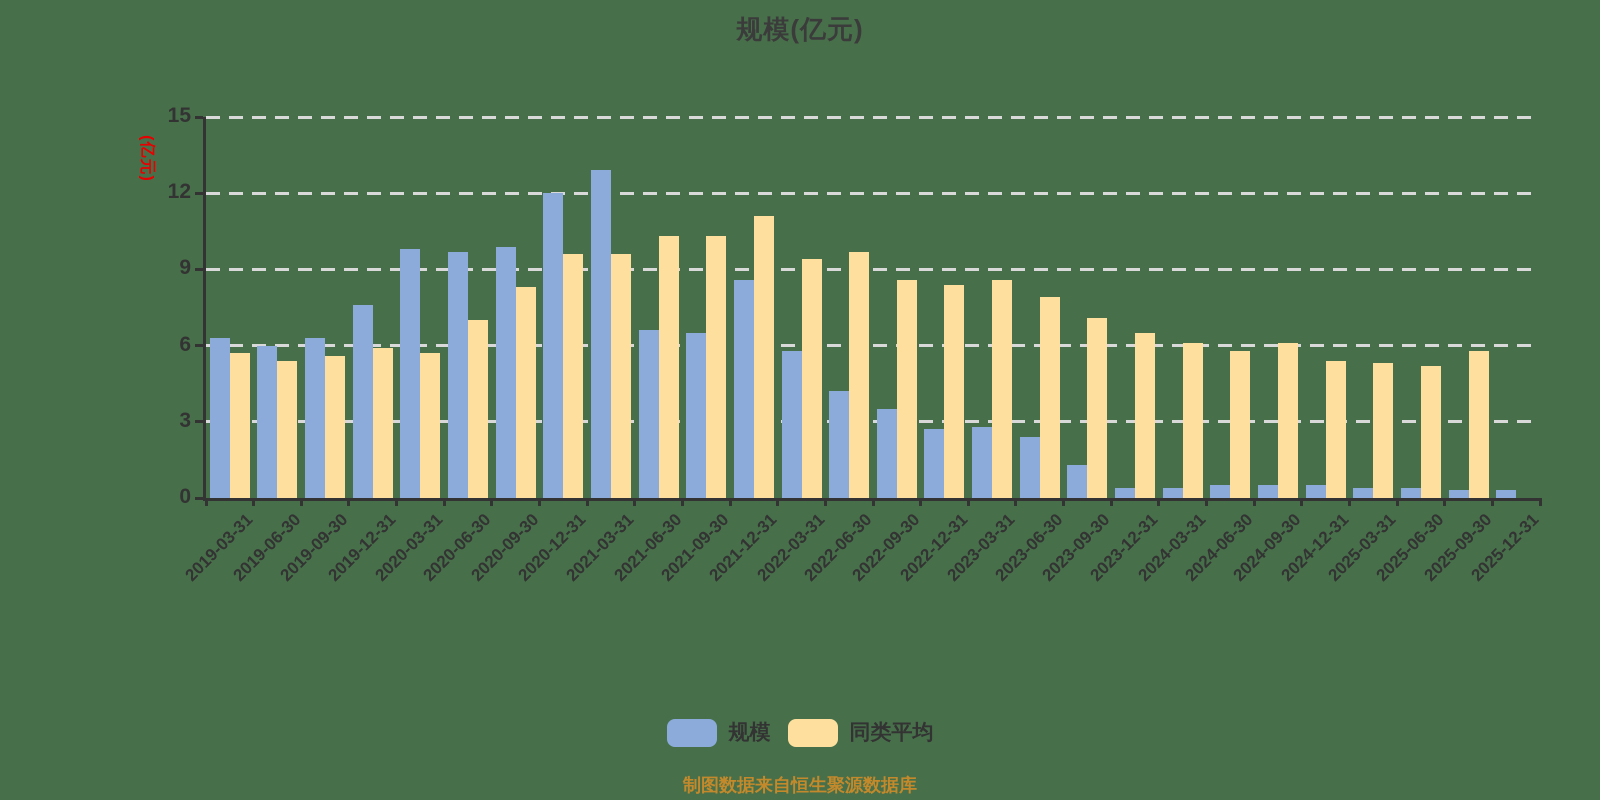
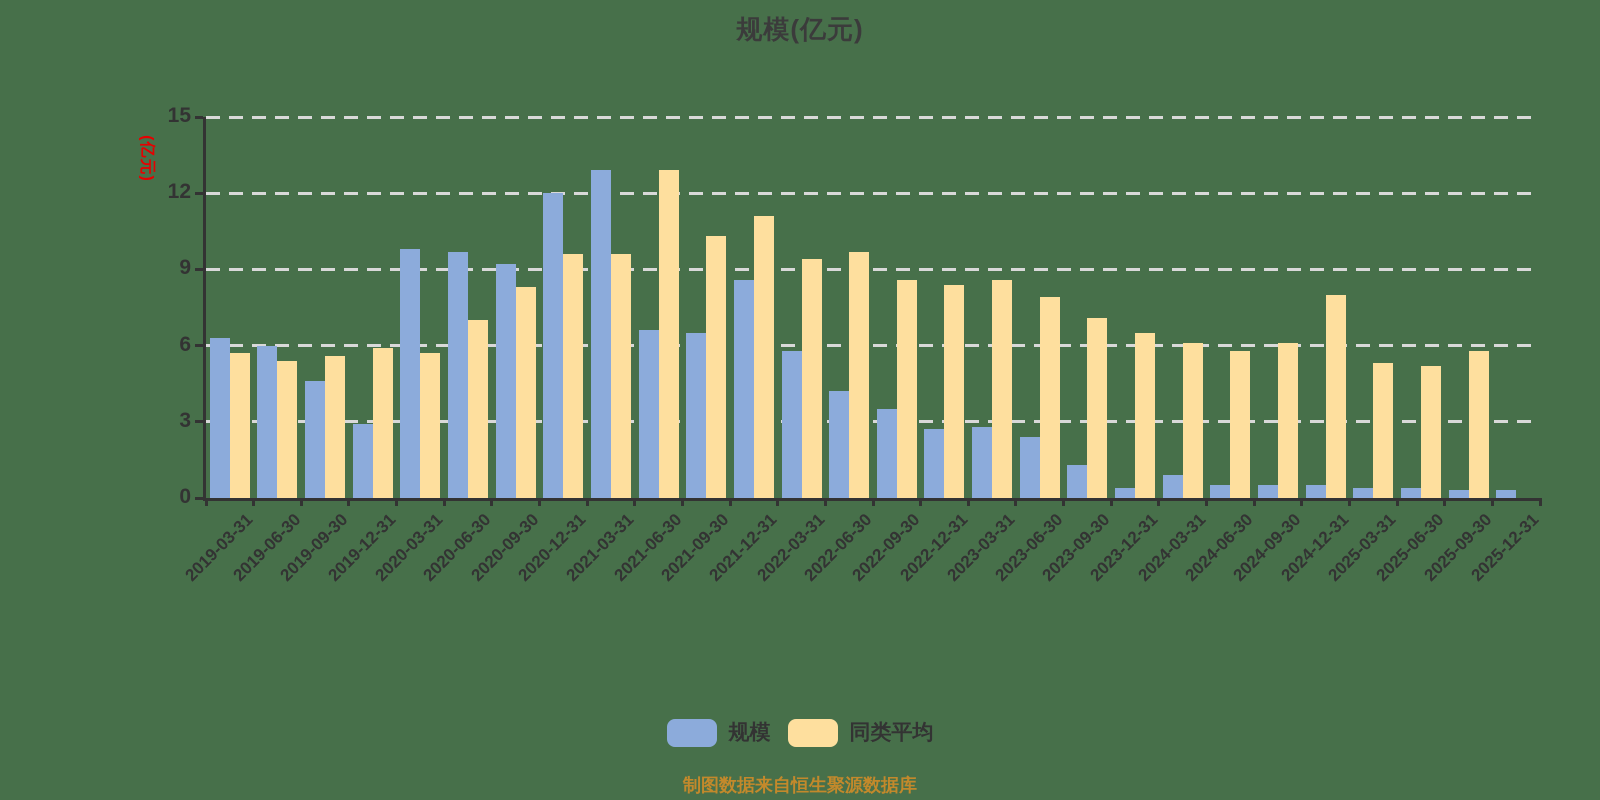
规模/2019-09-30: 6.3 -> 4.6
规模/2019-12-31: 7.6 -> 2.9
规模/2020-09-30: 9.9 -> 9.2
同类平均/2021-06-30: 10.3 -> 12.9
规模/2024-03-31: 0.4 -> 0.9
同类平均/2024-12-31: 5.4 -> 8.0
